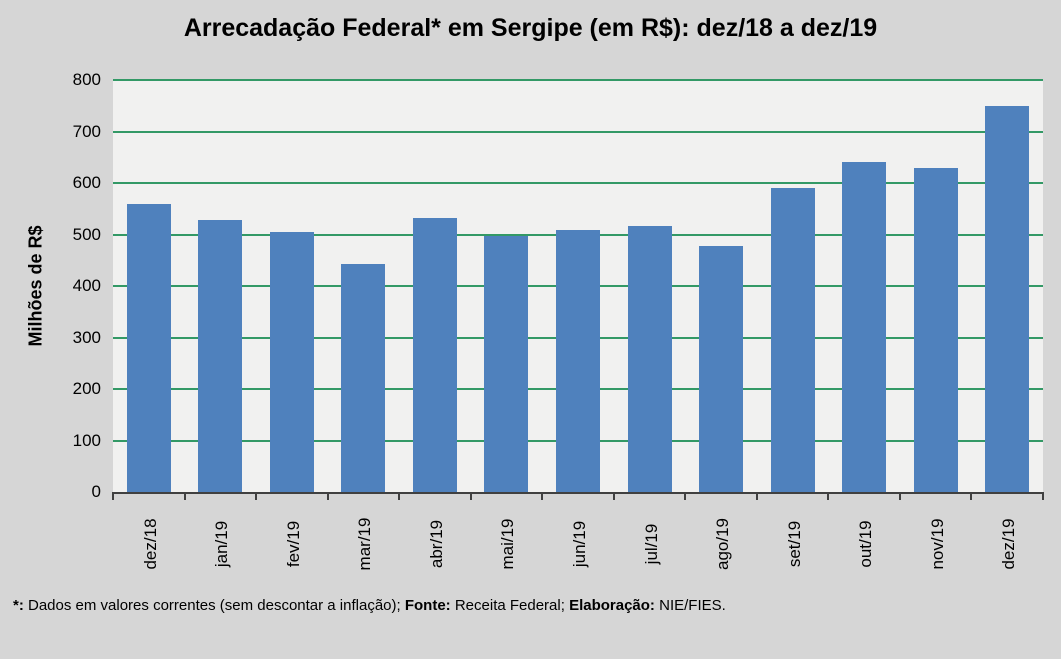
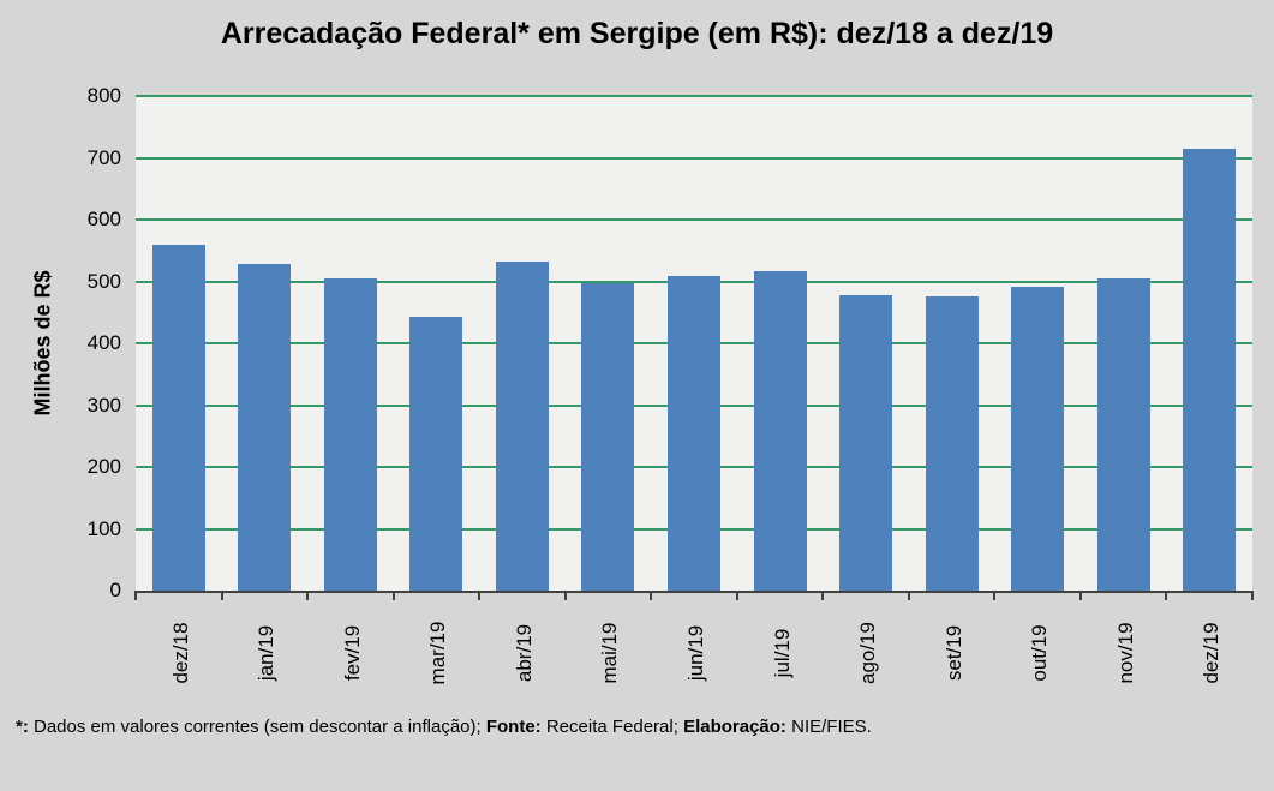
set/19: 590 -> 480
out/19: 640 -> 490
nov/19: 630 -> 500
dez/19: 750 -> 710
